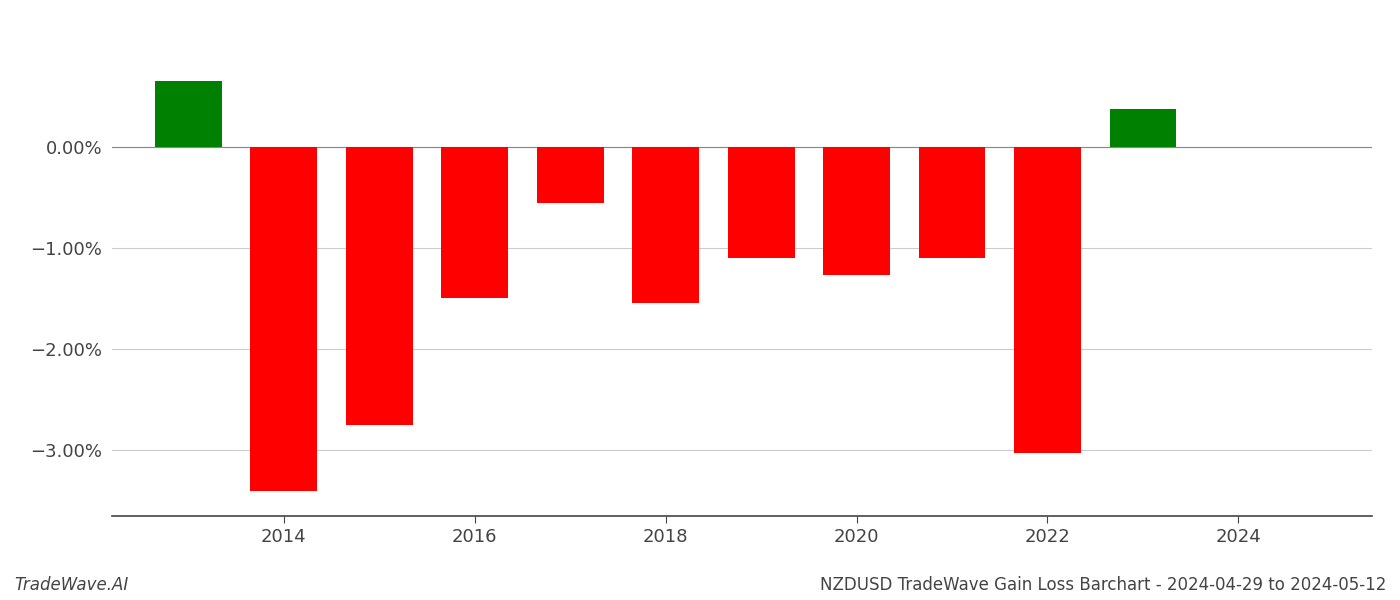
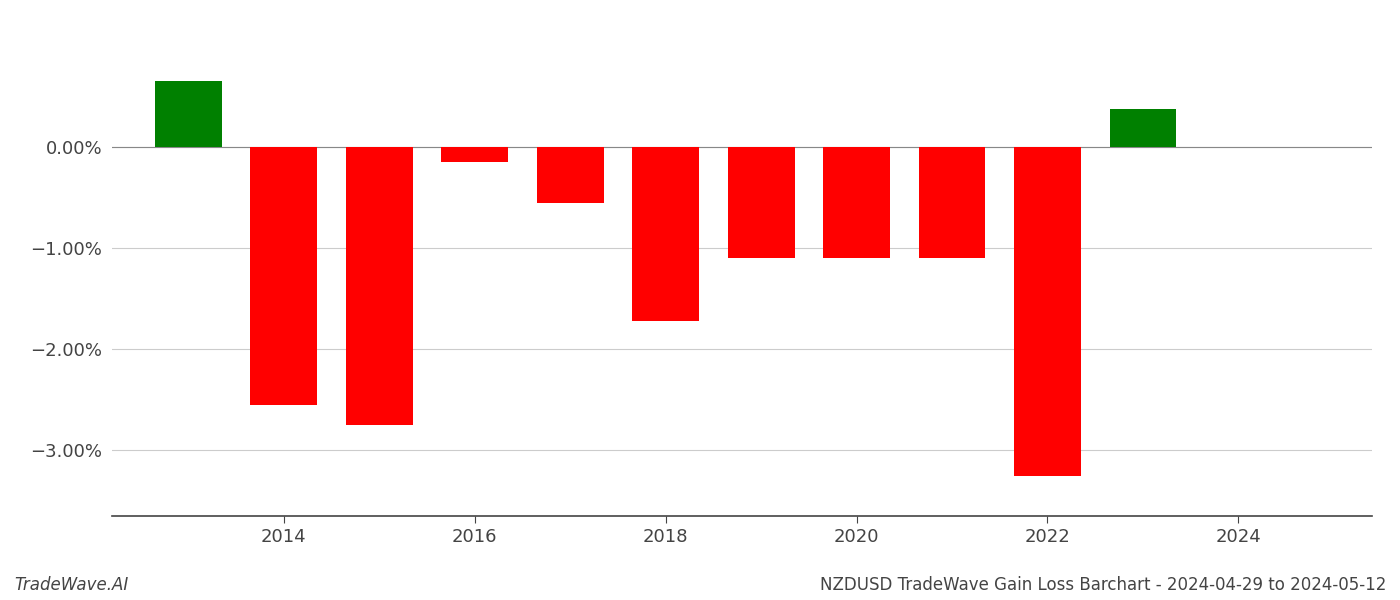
2014: -3.40% -> -2.55%
2016: -1.49% -> -0.15%
2018: -1.54% -> -1.72%
2020: -1.27% -> -1.10%
2022: -3.03% -> -3.25%
